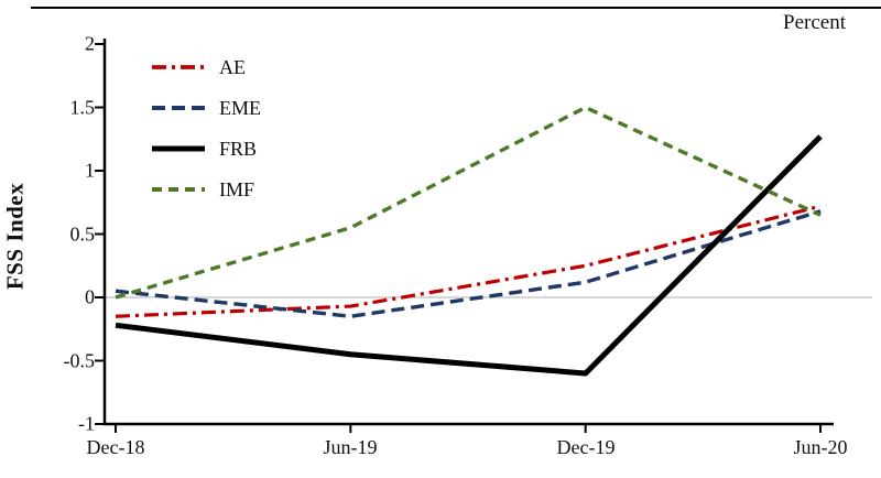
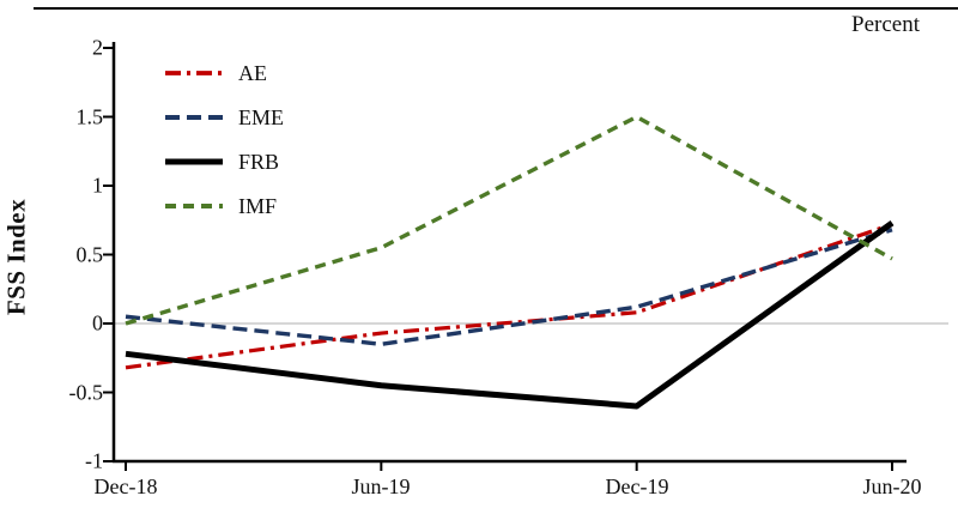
AE/Dec-18: -0.15 -> -0.32
AE/Dec-19: 0.25 -> 0.08
FRB/Jun-20: 1.27 -> 0.73
IMF/Jun-20: 0.65 -> 0.47
